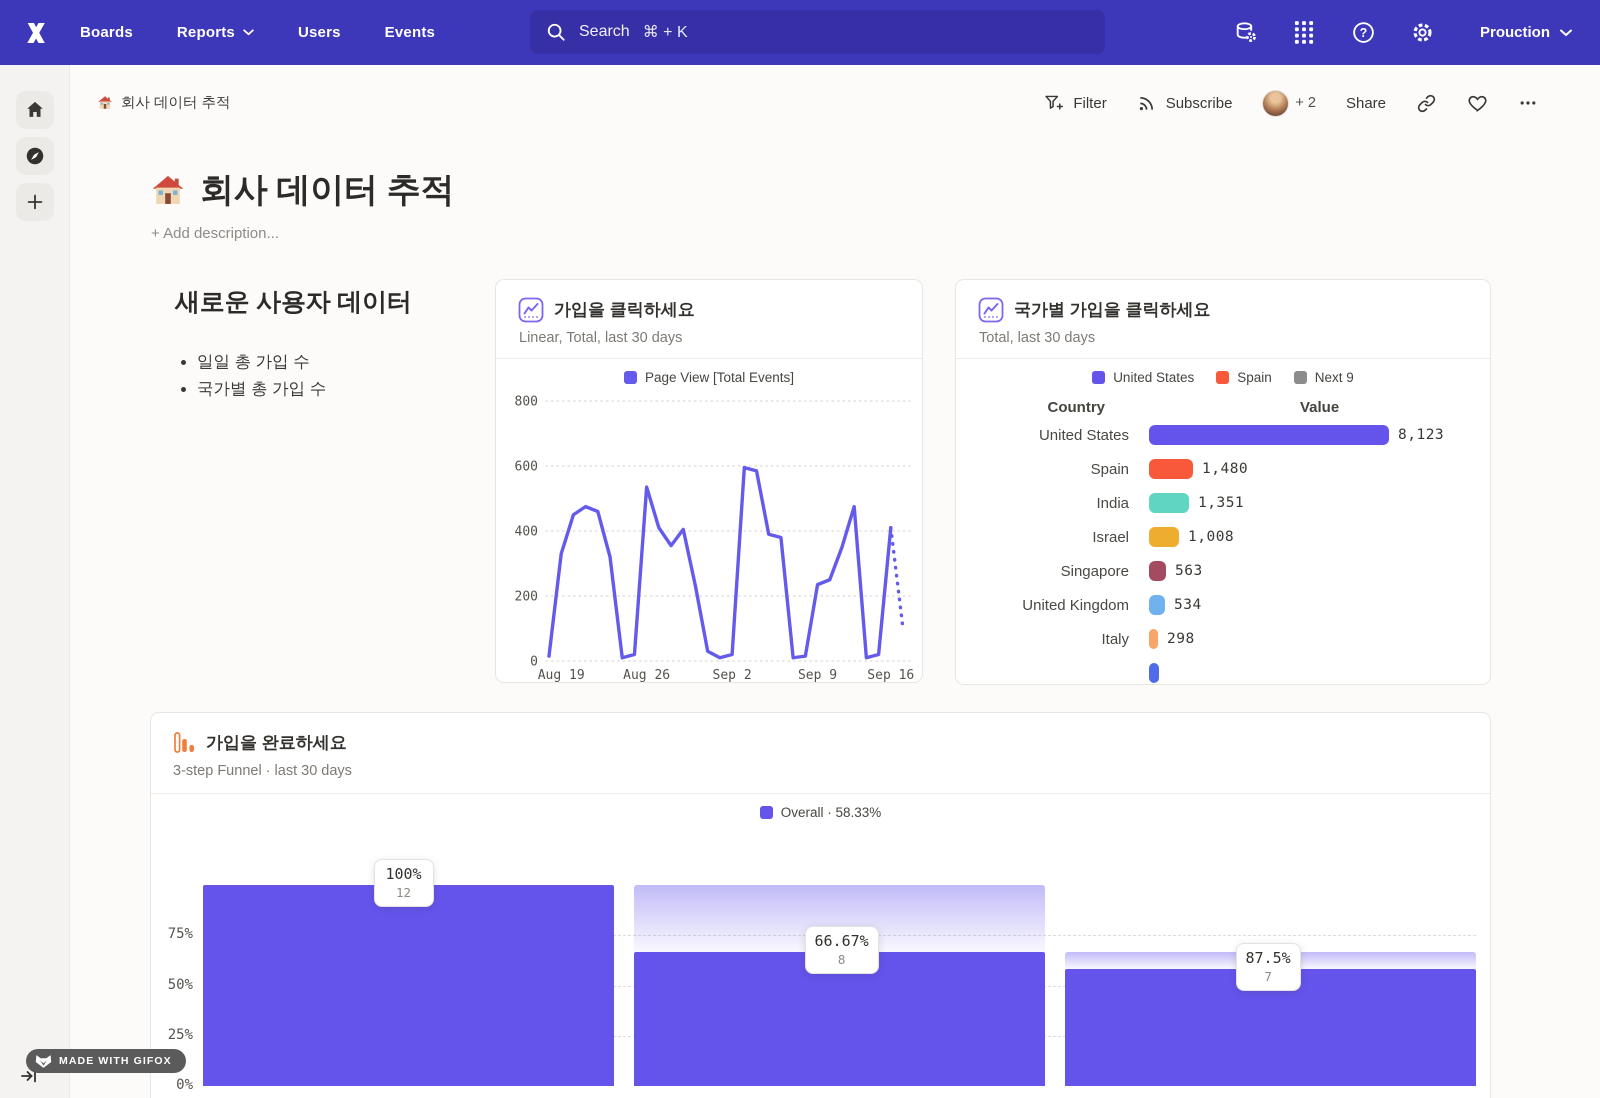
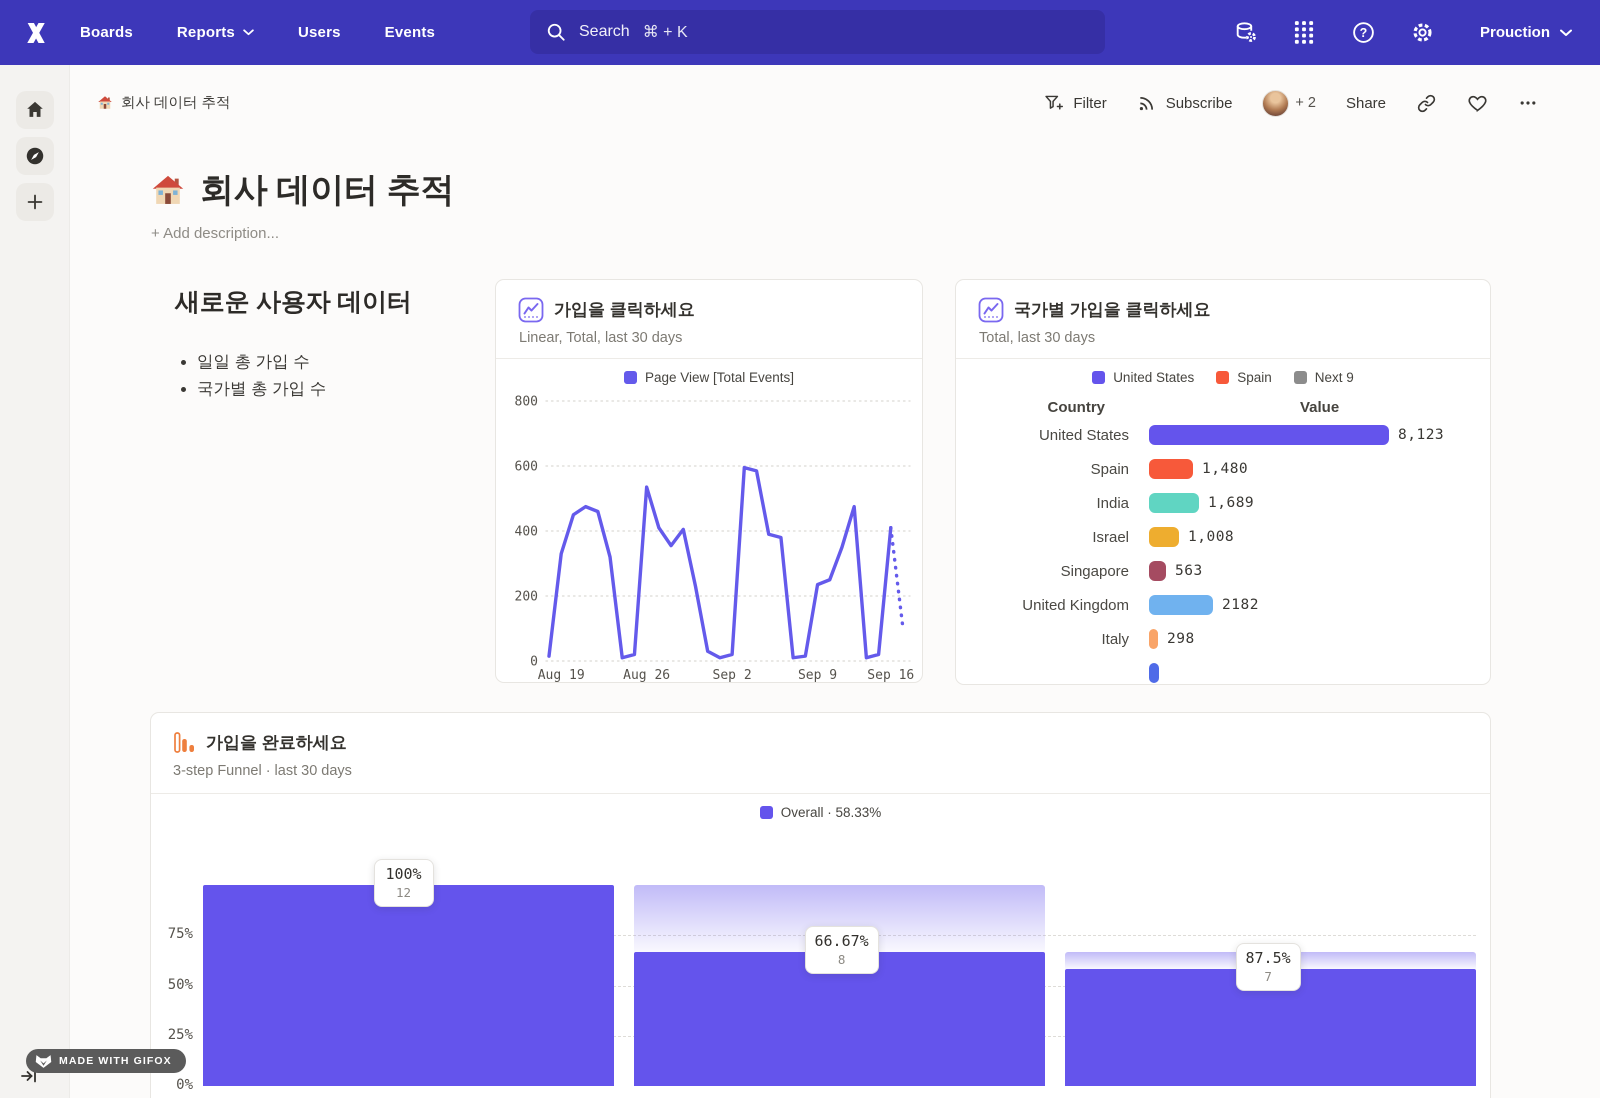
국가별 가입을 클릭하세요/India: 1,351 -> 1,689
국가별 가입을 클릭하세요/United Kingdom: 534 -> 2182
